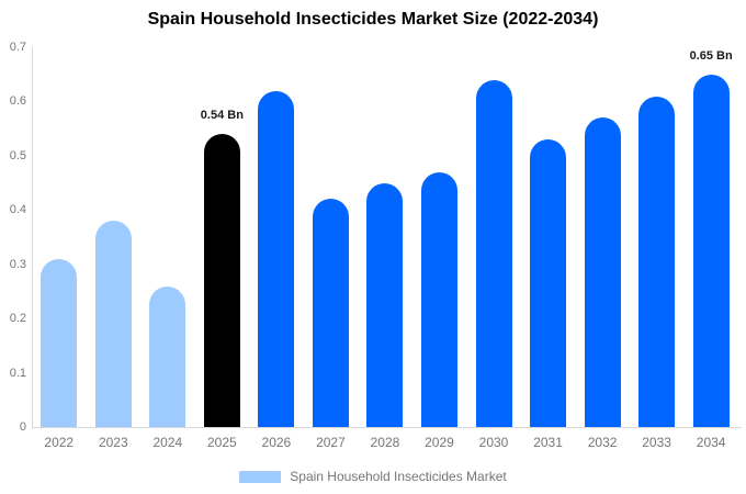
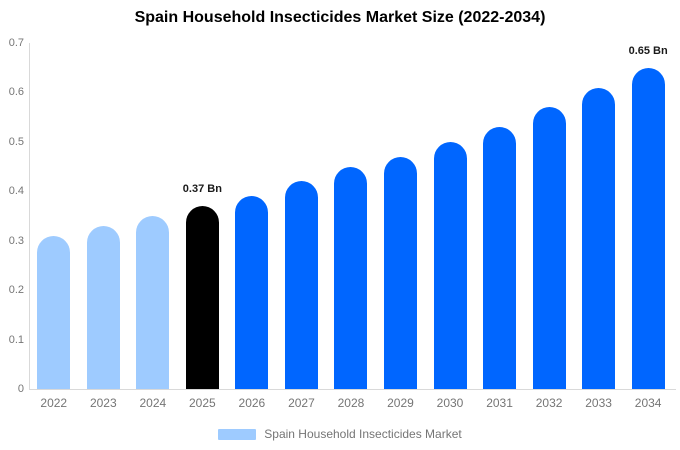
2023: 0.38 -> 0.33
2024: 0.26 -> 0.35
2025: 0.54 -> 0.37
2026: 0.62 -> 0.39
2030: 0.64 -> 0.50
